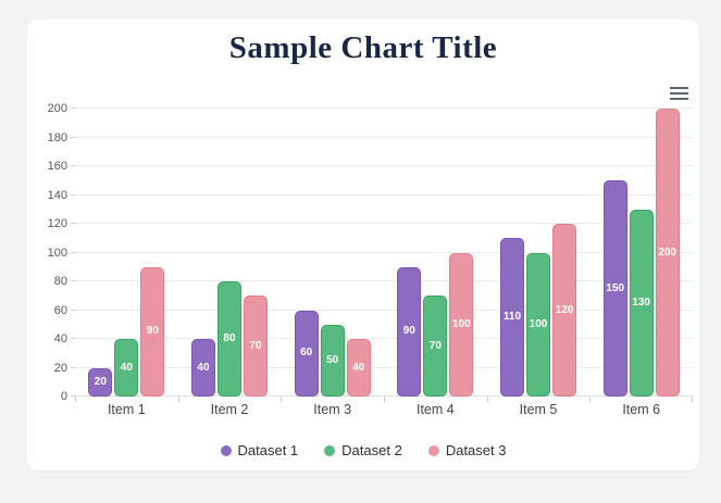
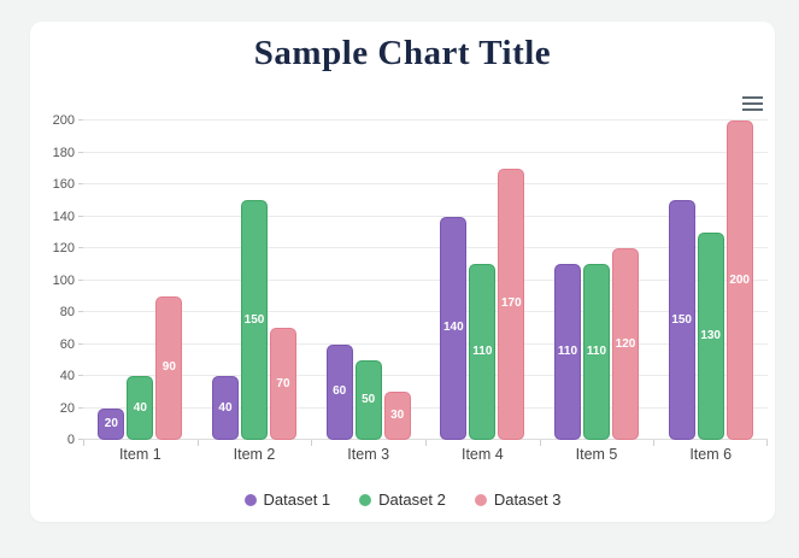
Dataset 2/Item 2: 80 -> 150
Dataset 3/Item 3: 40 -> 30
Dataset 1/Item 4: 90 -> 140
Dataset 2/Item 4: 70 -> 110
Dataset 3/Item 4: 100 -> 170
Dataset 2/Item 5: 100 -> 110
